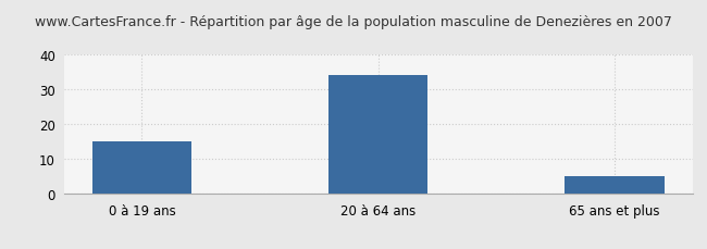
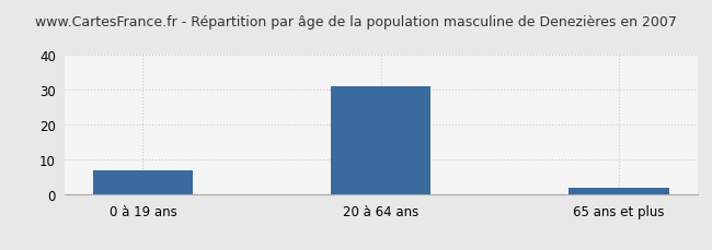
0 à 19 ans: 15 -> 7
20 à 64 ans: 34 -> 31
65 ans et plus: 5 -> 2
